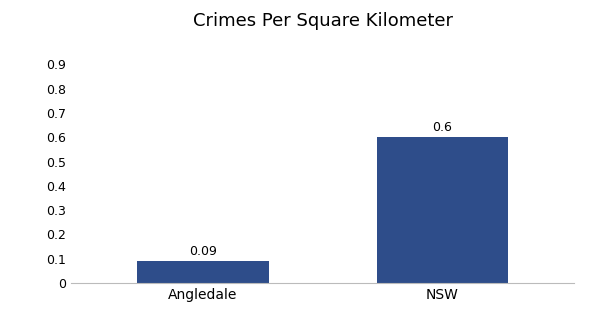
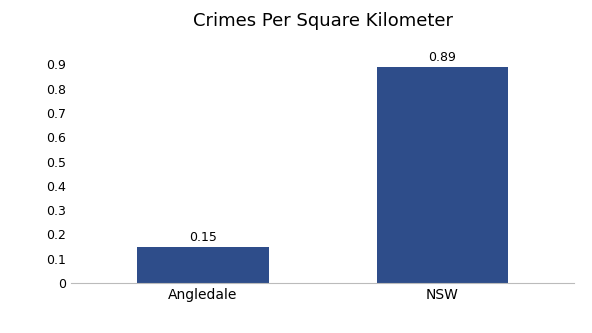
Angledale: 0.09 -> 0.15
NSW: 0.6 -> 0.89
